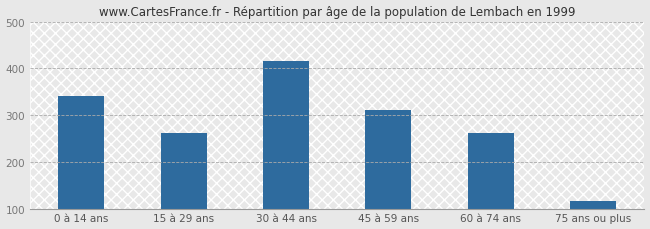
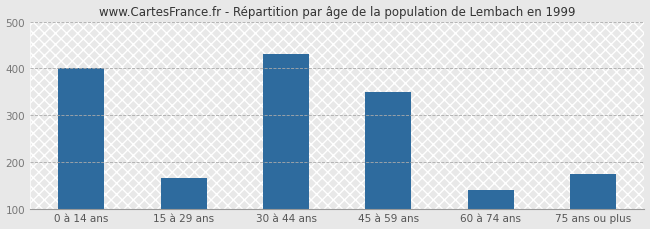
0 à 14 ans: 340 -> 400
15 à 29 ans: 262 -> 165
30 à 44 ans: 415 -> 430
45 à 59 ans: 311 -> 350
60 à 74 ans: 261 -> 140
75 ans ou plus: 116 -> 175
